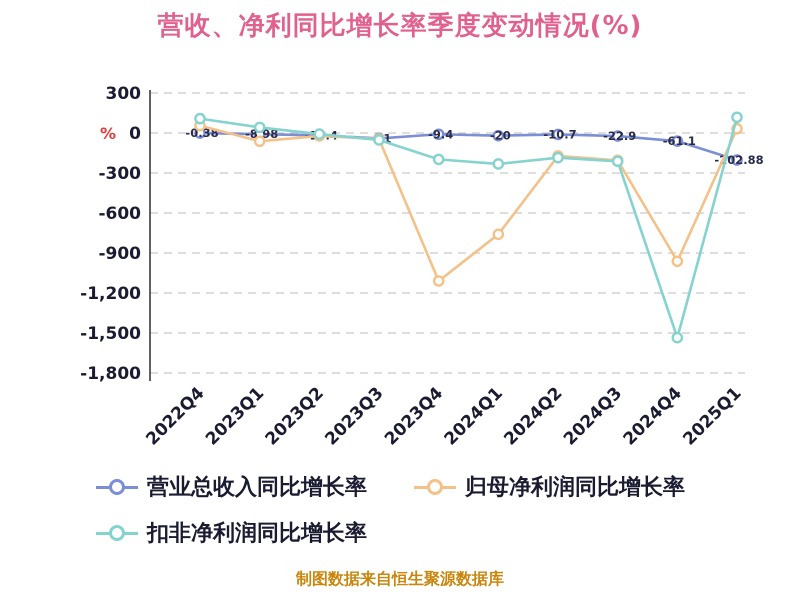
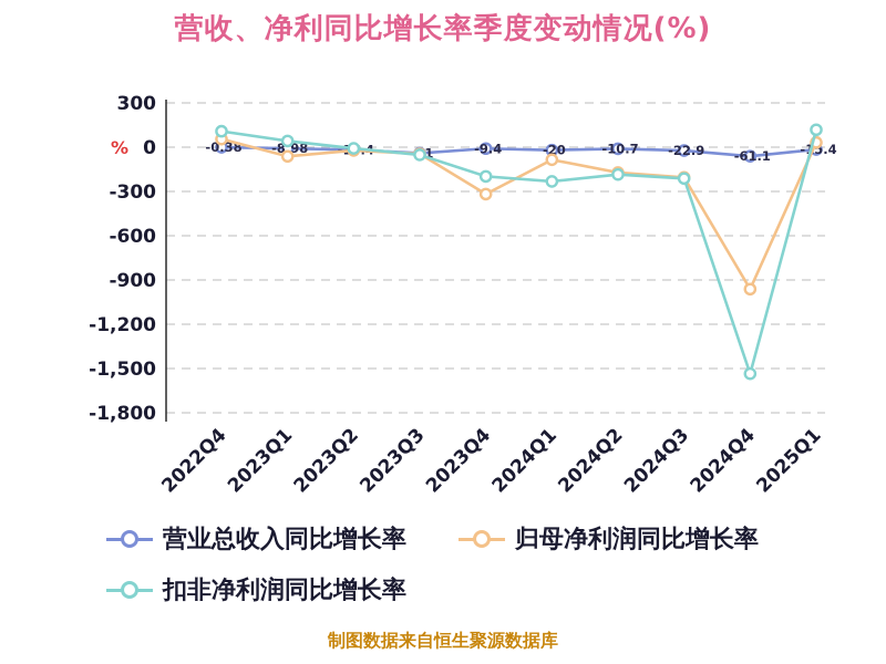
归母净利润同比增长率/2023Q4: -1110 -> -320
归母净利润同比增长率/2024Q1: -760 -> -80
营业总收入同比增长率/2025Q1: -202.88 -> -15.4
